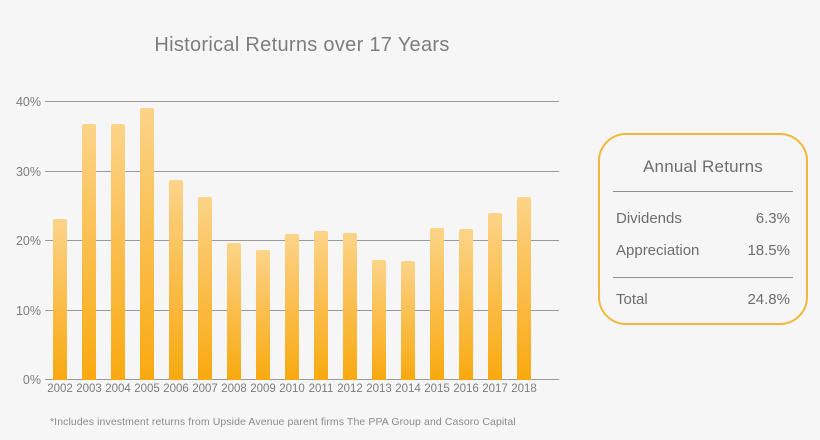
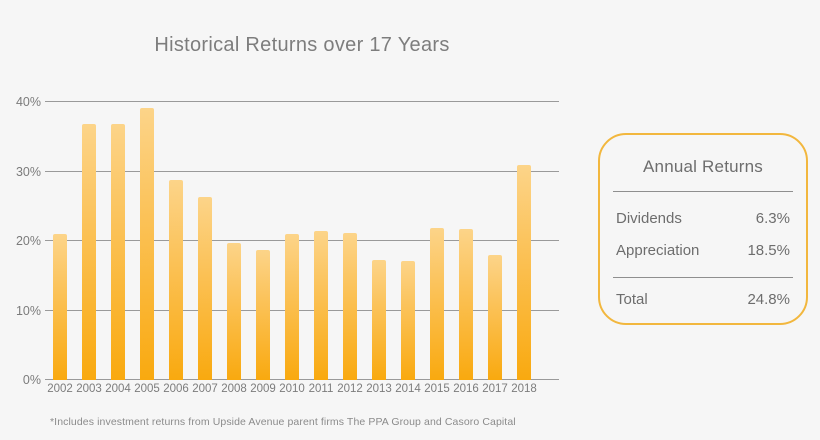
2002: 23% -> 21%
2017: 24% -> 18%
2018: 26% -> 31%
